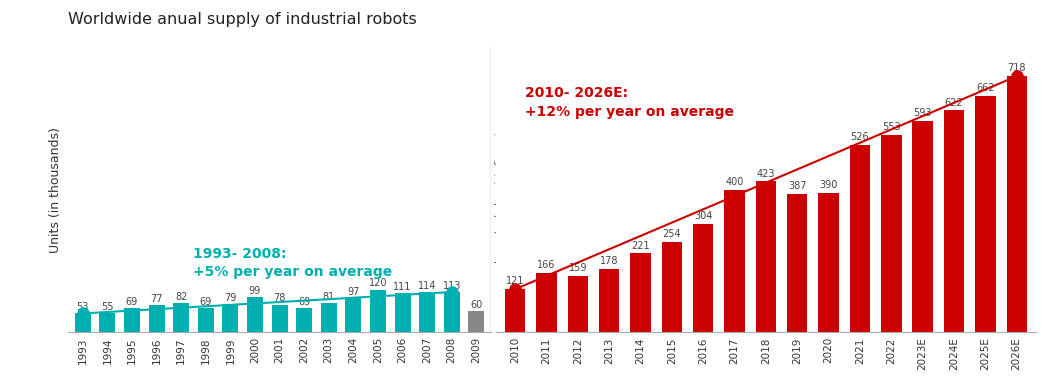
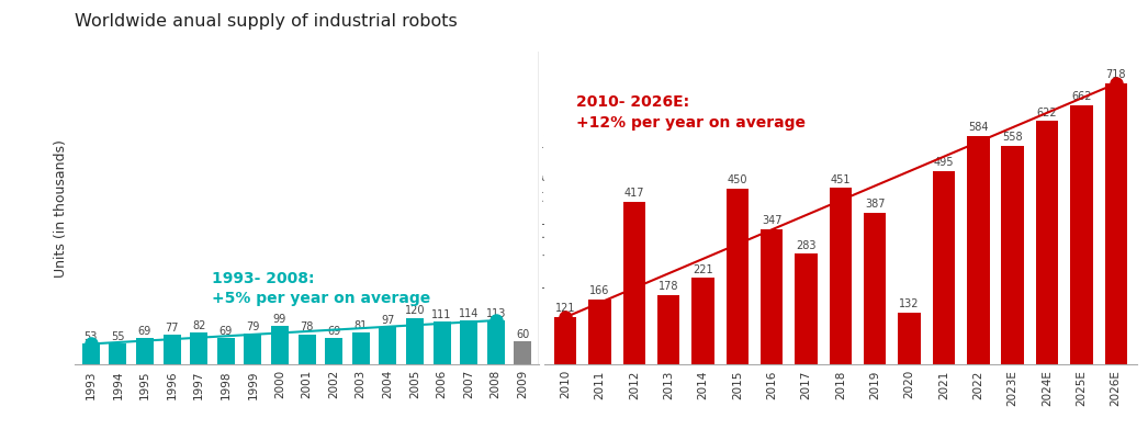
2012: 159 -> 417
2015: 254 -> 450
2016: 304 -> 347
2017: 400 -> 283
2018: 423 -> 451
2020: 390 -> 132
2021: 526 -> 495
2022: 553 -> 584
2023E: 593 -> 558
